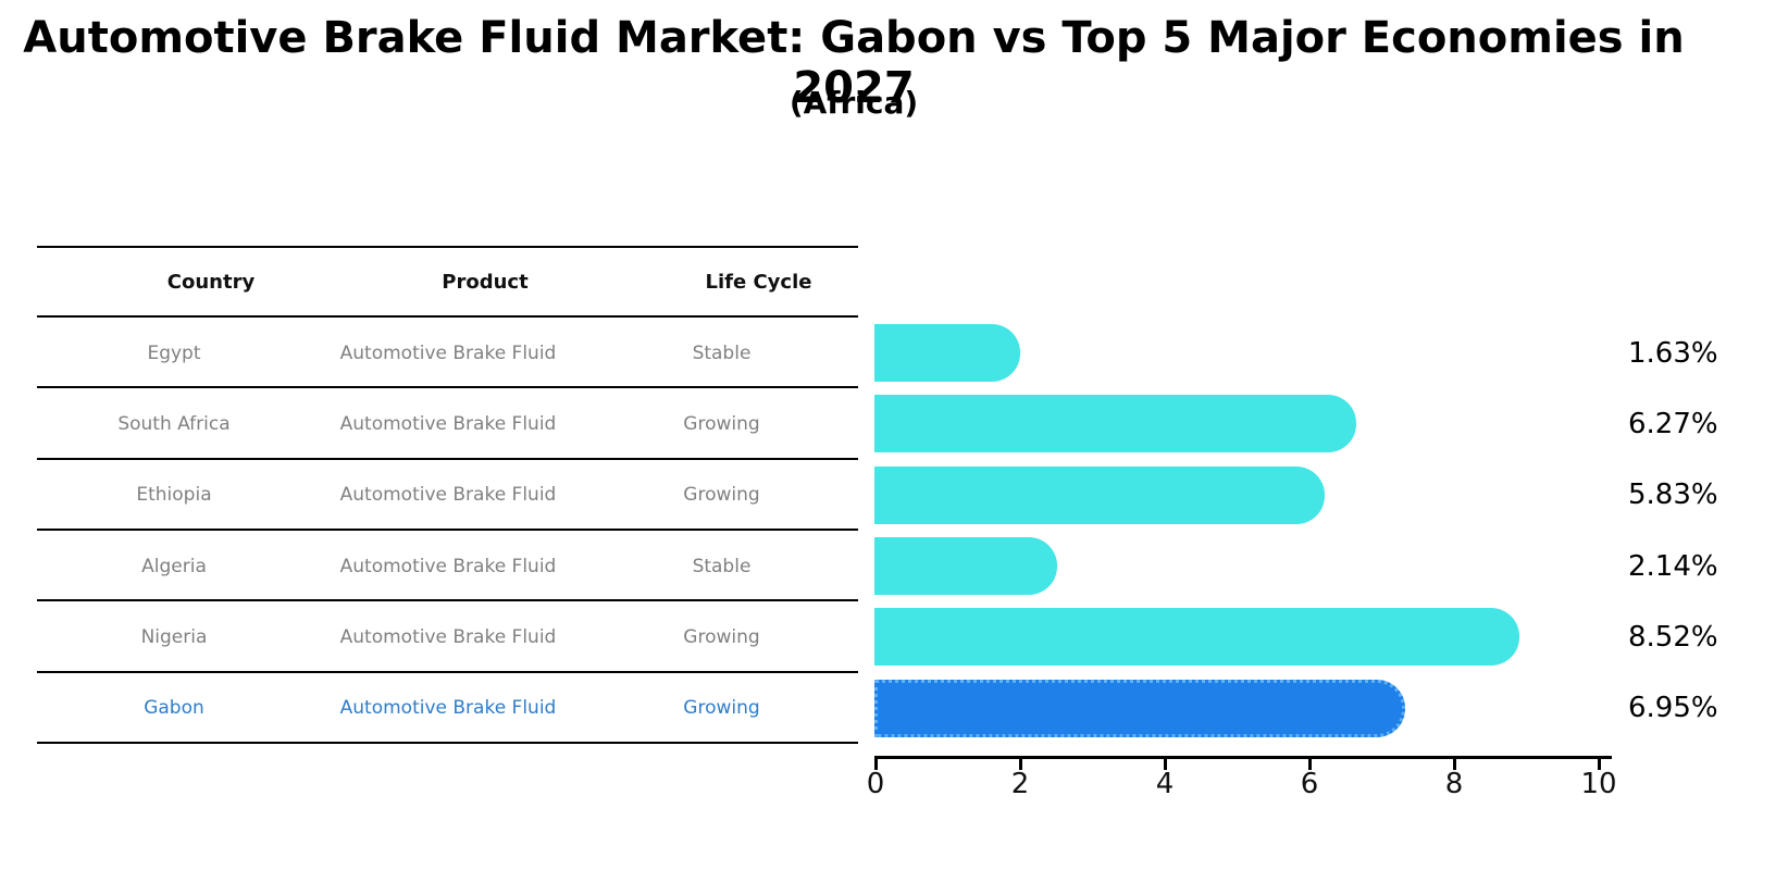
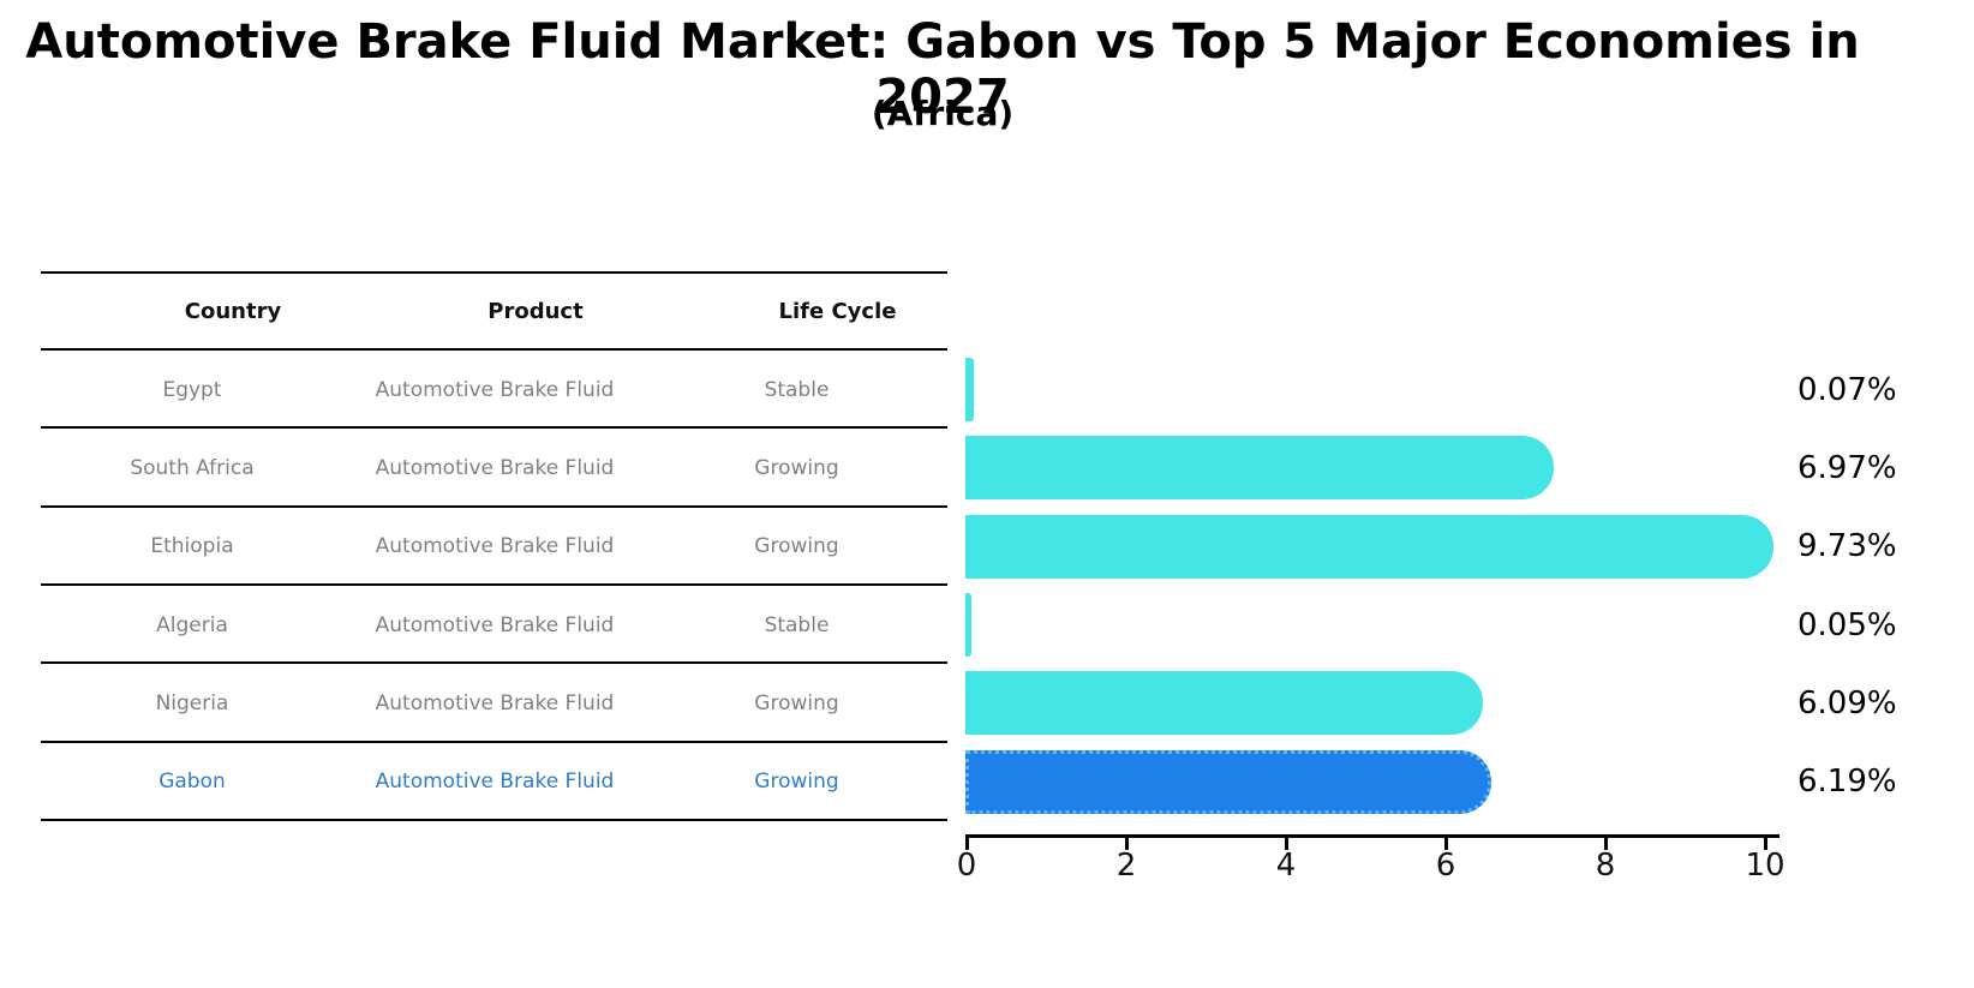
Egypt: 1.63% -> 0.07%
South Africa: 6.27% -> 6.97%
Ethiopia: 5.83% -> 9.73%
Algeria: 2.14% -> 0.05%
Nigeria: 8.52% -> 6.09%
Gabon: 6.95% -> 6.19%
